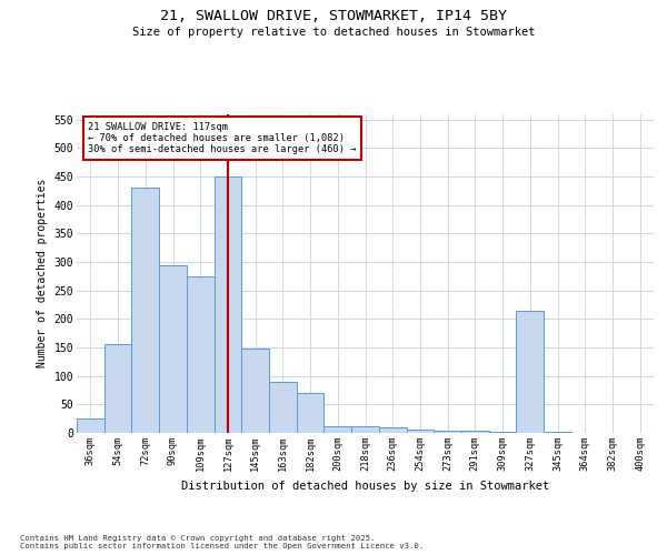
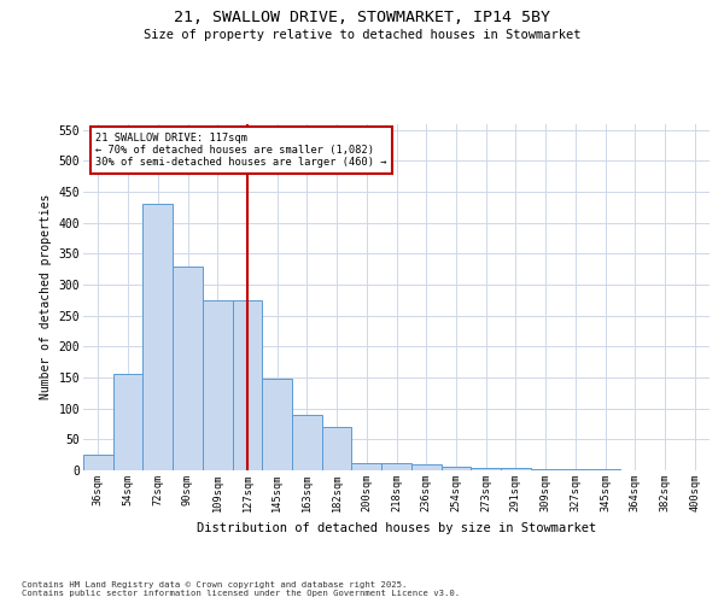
90sqm: 294 -> 330
127sqm: 450 -> 275
327sqm: 214 -> 1
